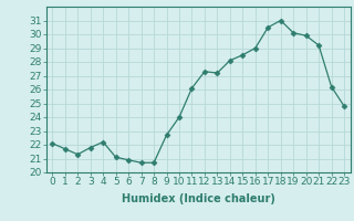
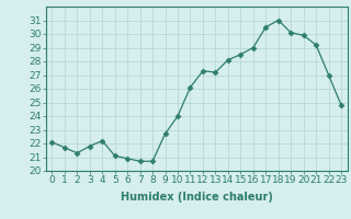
22: 26.2 -> 27.0
